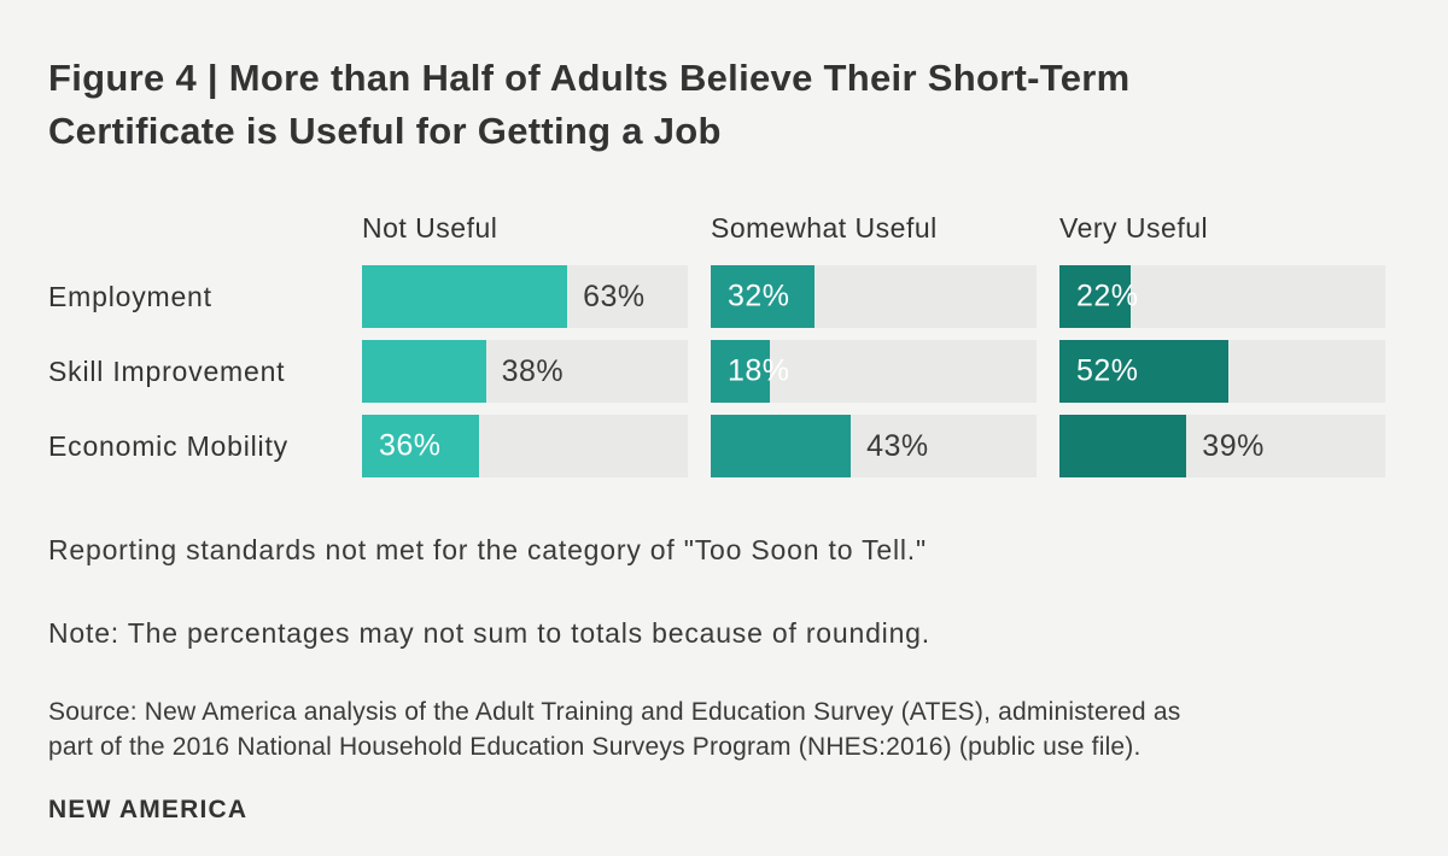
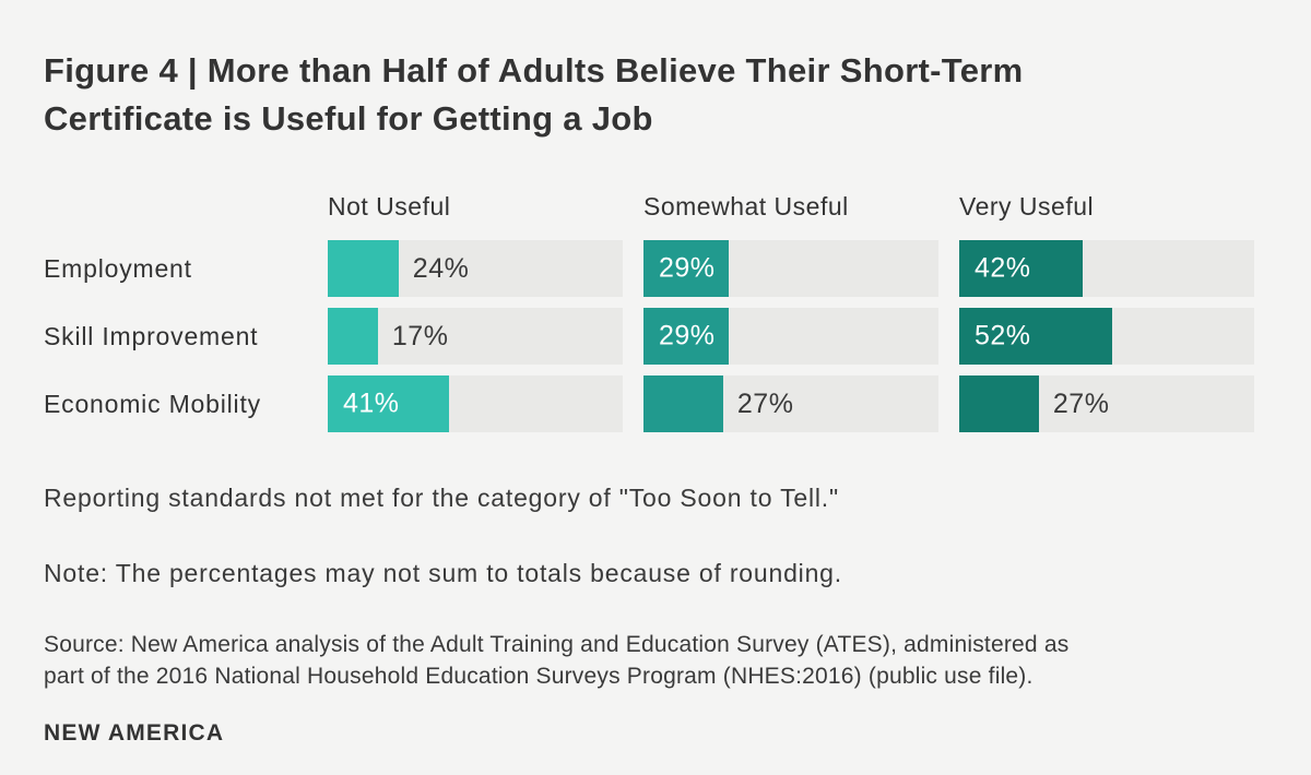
Not Useful/Employment: 63% -> 24%
Somewhat Useful/Employment: 32% -> 29%
Very Useful/Employment: 22% -> 42%
Not Useful/Skill Improvement: 38% -> 17%
Somewhat Useful/Skill Improvement: 18% -> 29%
Not Useful/Economic Mobility: 36% -> 41%
Somewhat Useful/Economic Mobility: 43% -> 27%
Very Useful/Economic Mobility: 39% -> 27%
